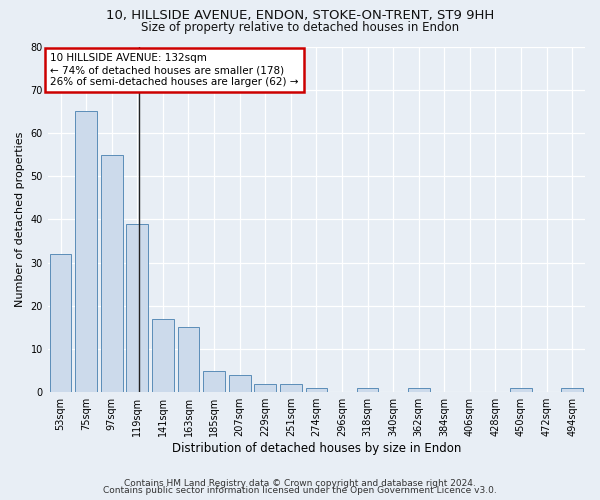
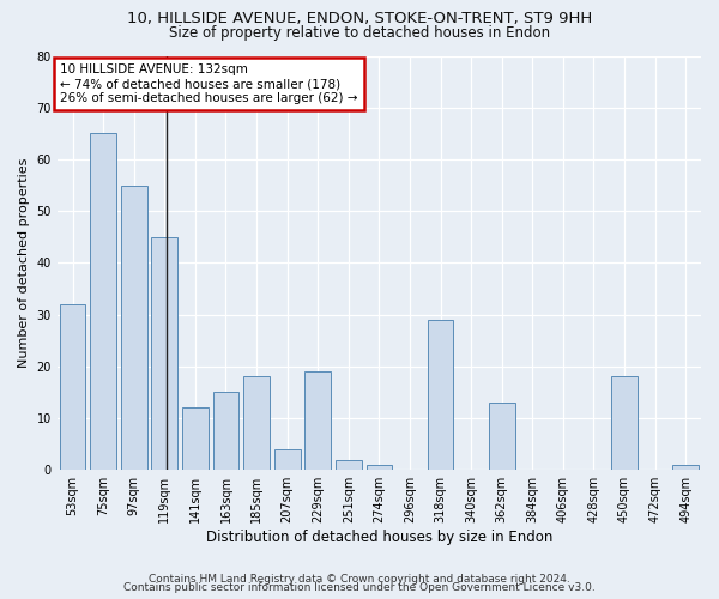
119sqm: 39 -> 45
141sqm: 17 -> 12
185sqm: 5 -> 18
229sqm: 2 -> 19
318sqm: 1 -> 29
362sqm: 1 -> 13
450sqm: 1 -> 18
